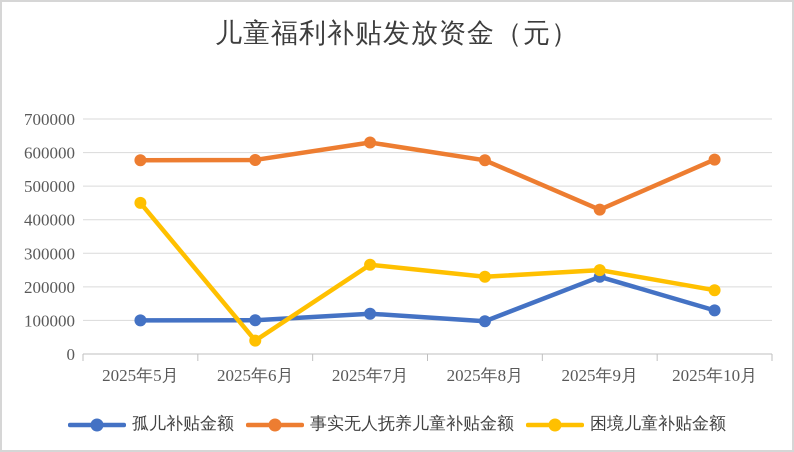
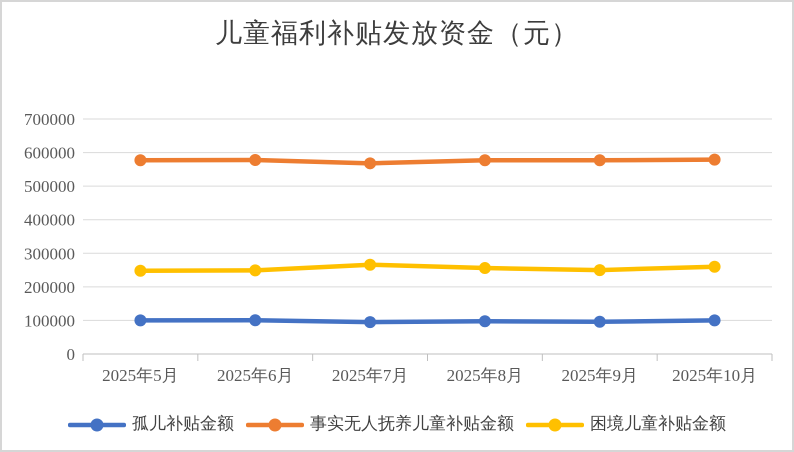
困境儿童补贴金额/2025年5月: 450000 -> 250000
困境儿童补贴金额/2025年6月: 40000 -> 250000
孤儿补贴金额/2025年7月: 120000 -> 100000
事实无人抚养儿童补贴金额/2025年7月: 630000 -> 570000
困境儿童补贴金额/2025年8月: 230000 -> 260000
孤儿补贴金额/2025年9月: 230000 -> 100000
事实无人抚养儿童补贴金额/2025年9月: 430000 -> 580000
孤儿补贴金额/2025年10月: 130000 -> 100000
困境儿童补贴金额/2025年10月: 190000 -> 260000
